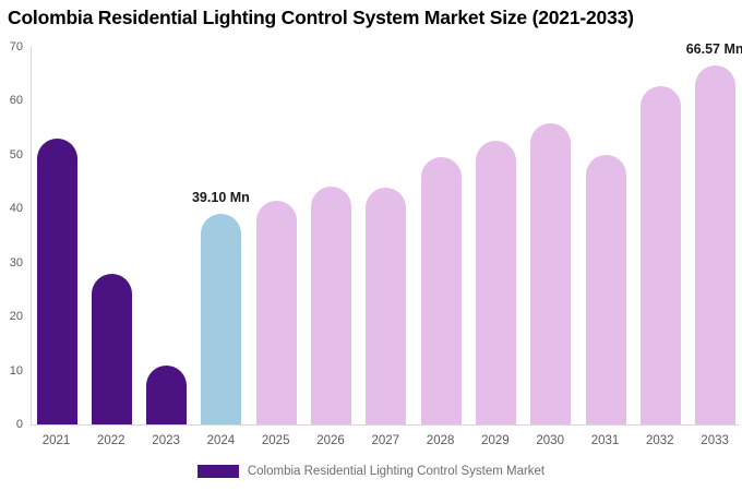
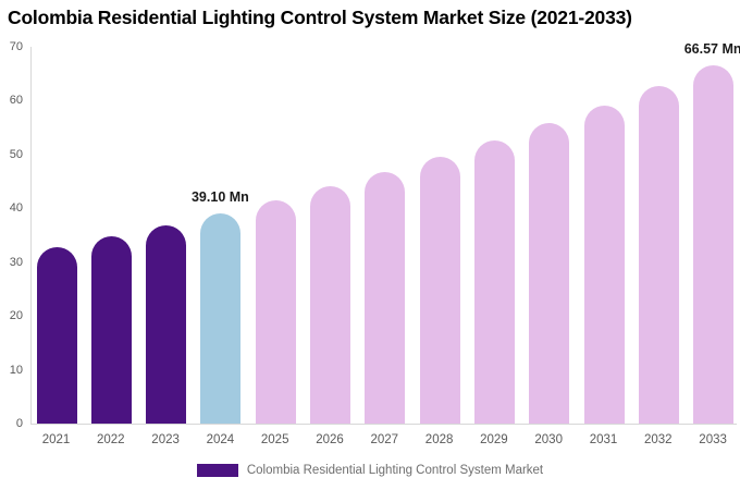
2021: 53 -> 33
2022: 28 -> 35
2023: 11 -> 37
2027: 44 -> 47
2031: 50 -> 59
